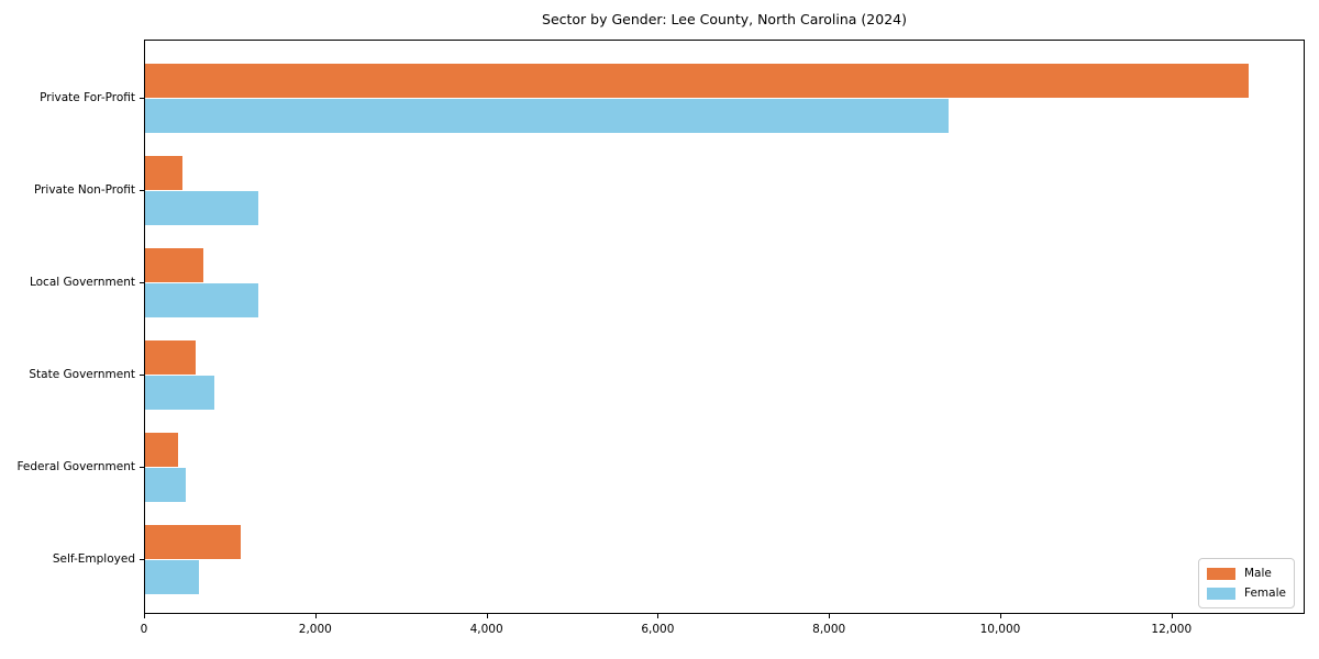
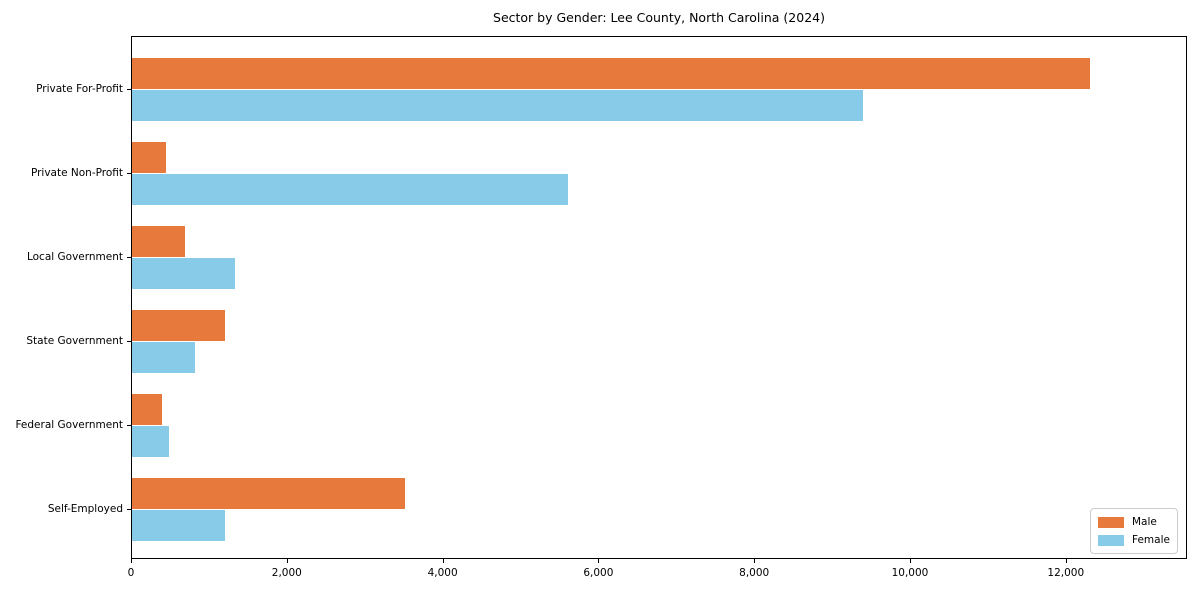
Male/Private For-Profit: 12900 -> 12300
Female/Private Non-Profit: 1300 -> 5600
Male/State Government: 600 -> 1200
Male/Self-Employed: 1100 -> 3500
Female/Self-Employed: 600 -> 1200
